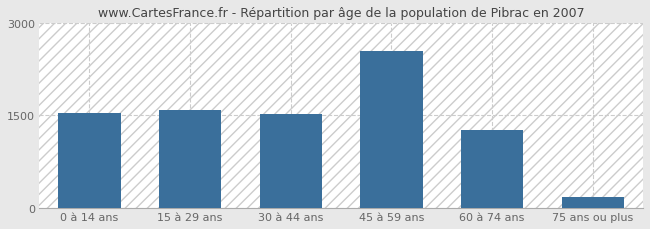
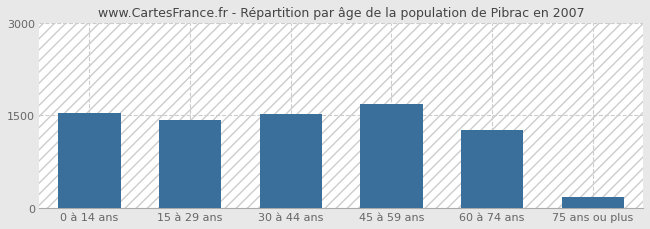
15 à 29 ans: 1580 -> 1430
45 à 59 ans: 2540 -> 1690
